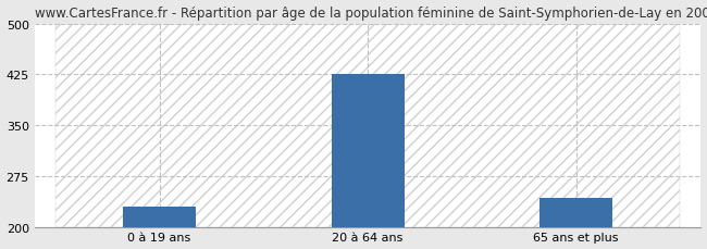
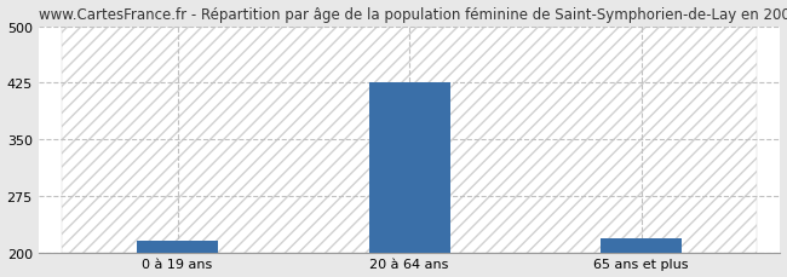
0 à 19 ans: 230 -> 215
65 ans et plus: 242 -> 218
